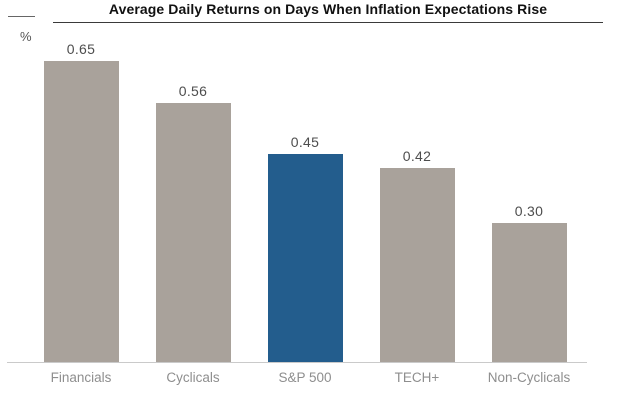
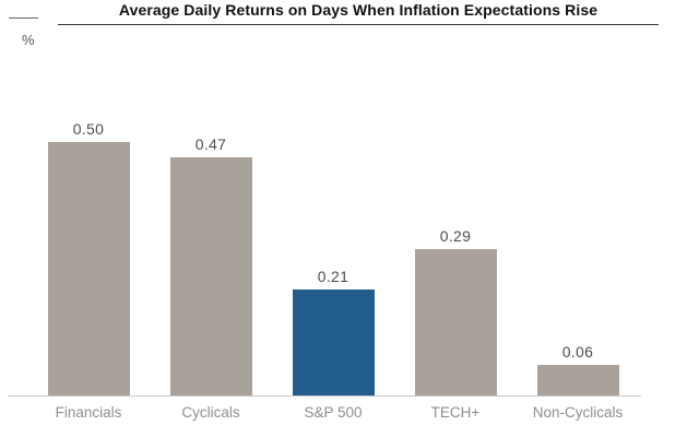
Financials: 0.65 -> 0.50
Cyclicals: 0.56 -> 0.47
S&P 500: 0.45 -> 0.21
TECH+: 0.42 -> 0.29
Non-Cyclicals: 0.30 -> 0.06
